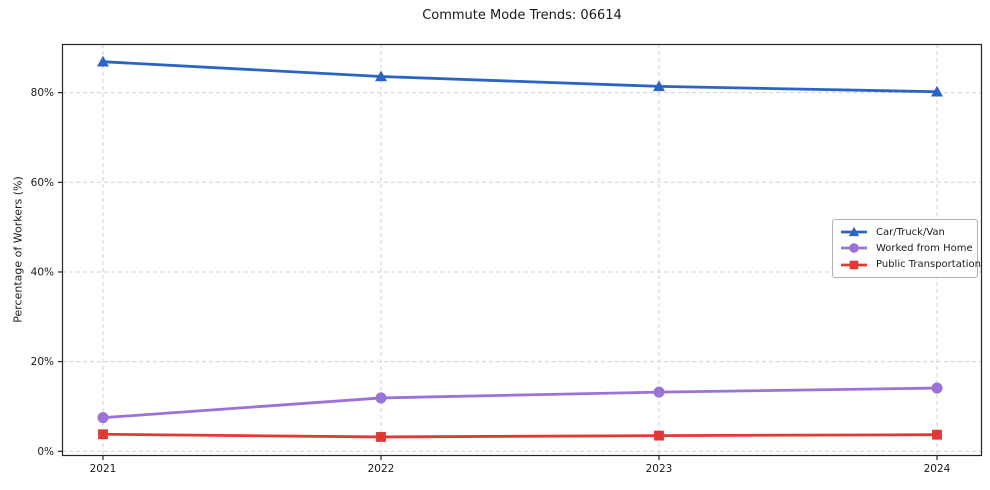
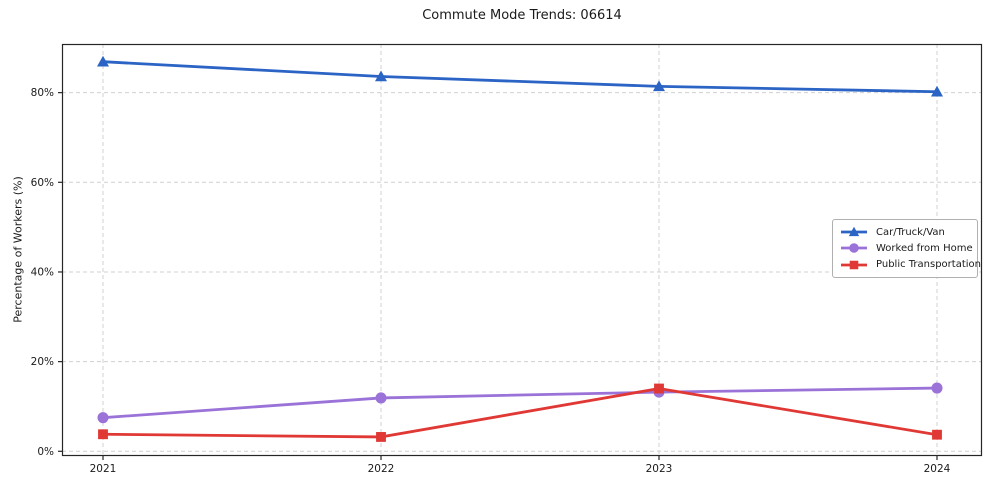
Public Transportation/2023: 4% -> 14%
